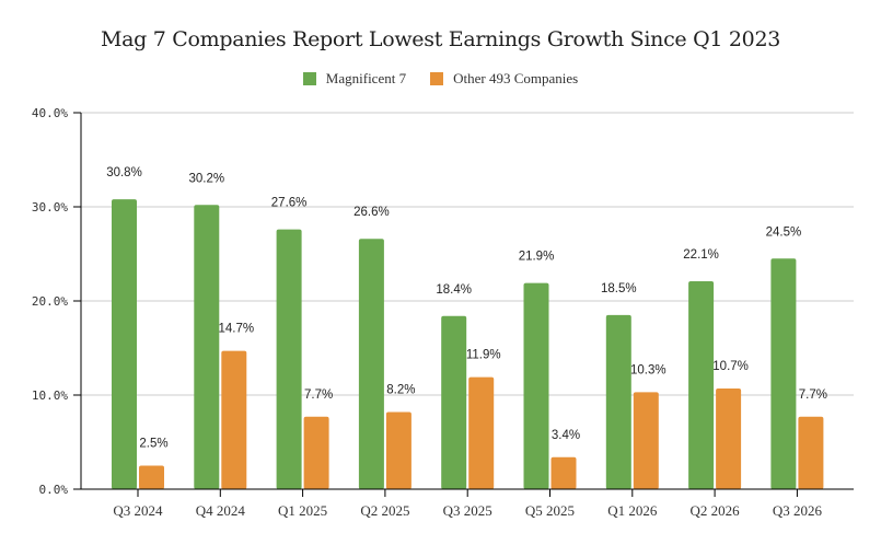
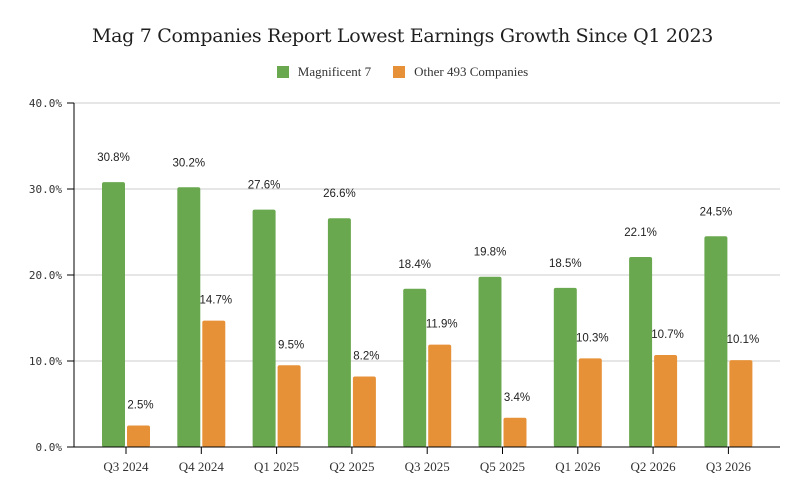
Other 493 Companies/Q1 2025: 7.7% -> 9.5%
Magnificent 7/Q5 2025: 21.9% -> 19.8%
Other 493 Companies/Q3 2026: 7.7% -> 10.1%
